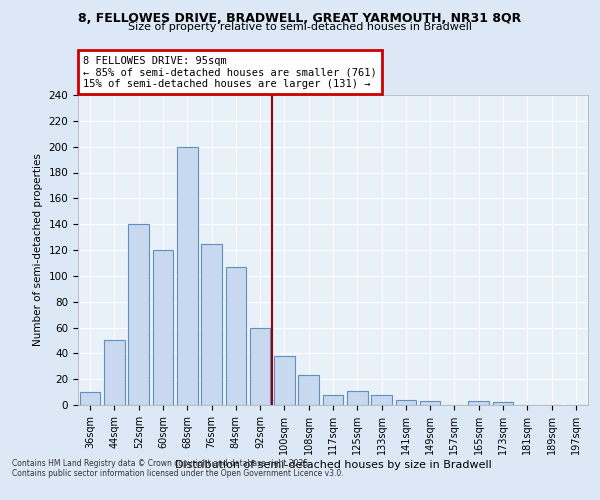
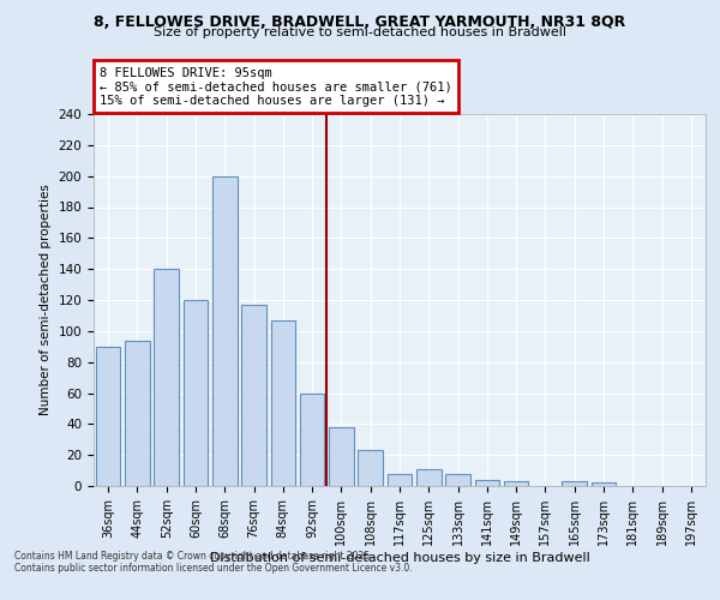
36sqm: 10 -> 90
44sqm: 50 -> 94
76sqm: 125 -> 117
